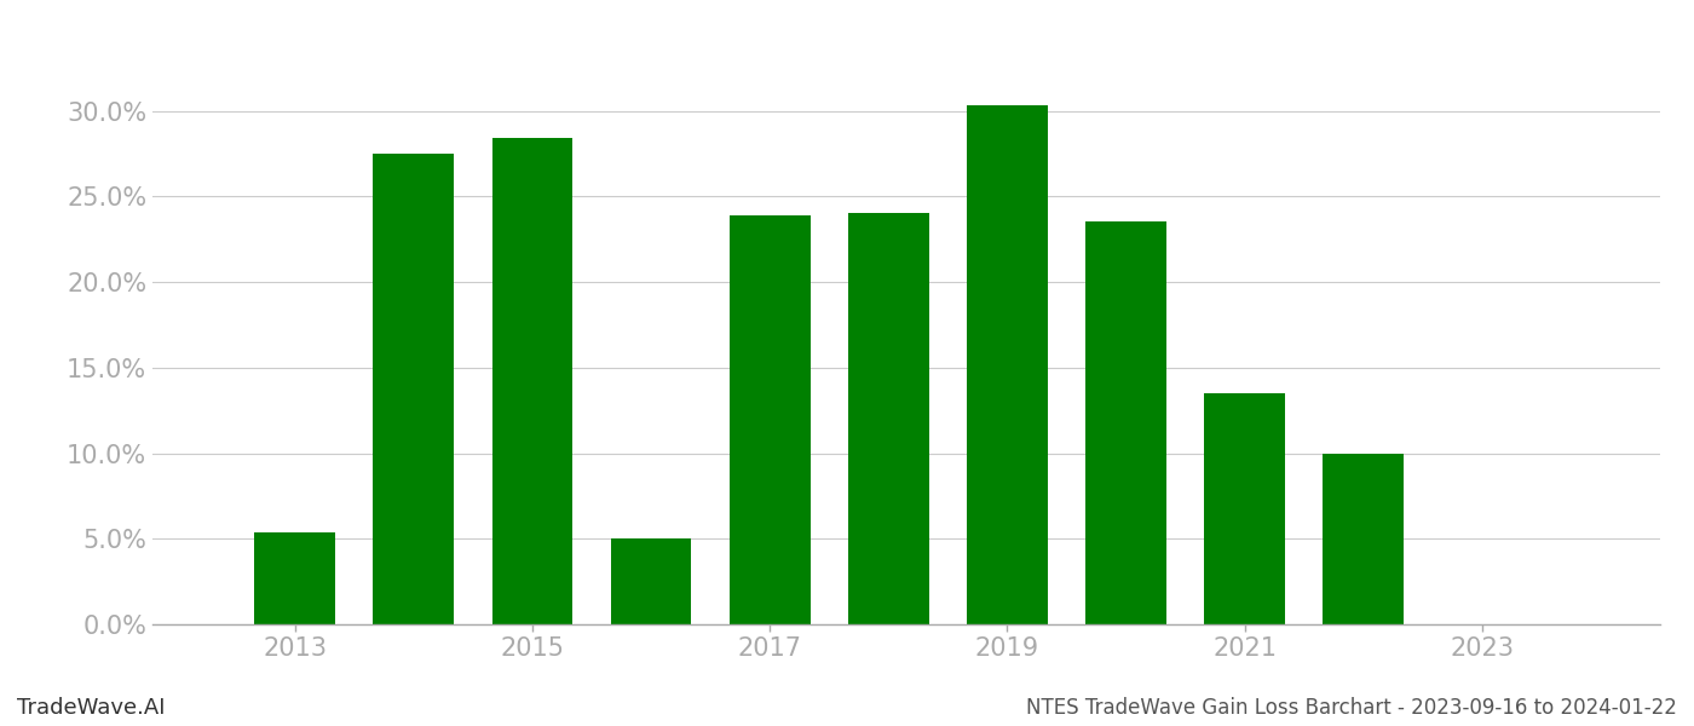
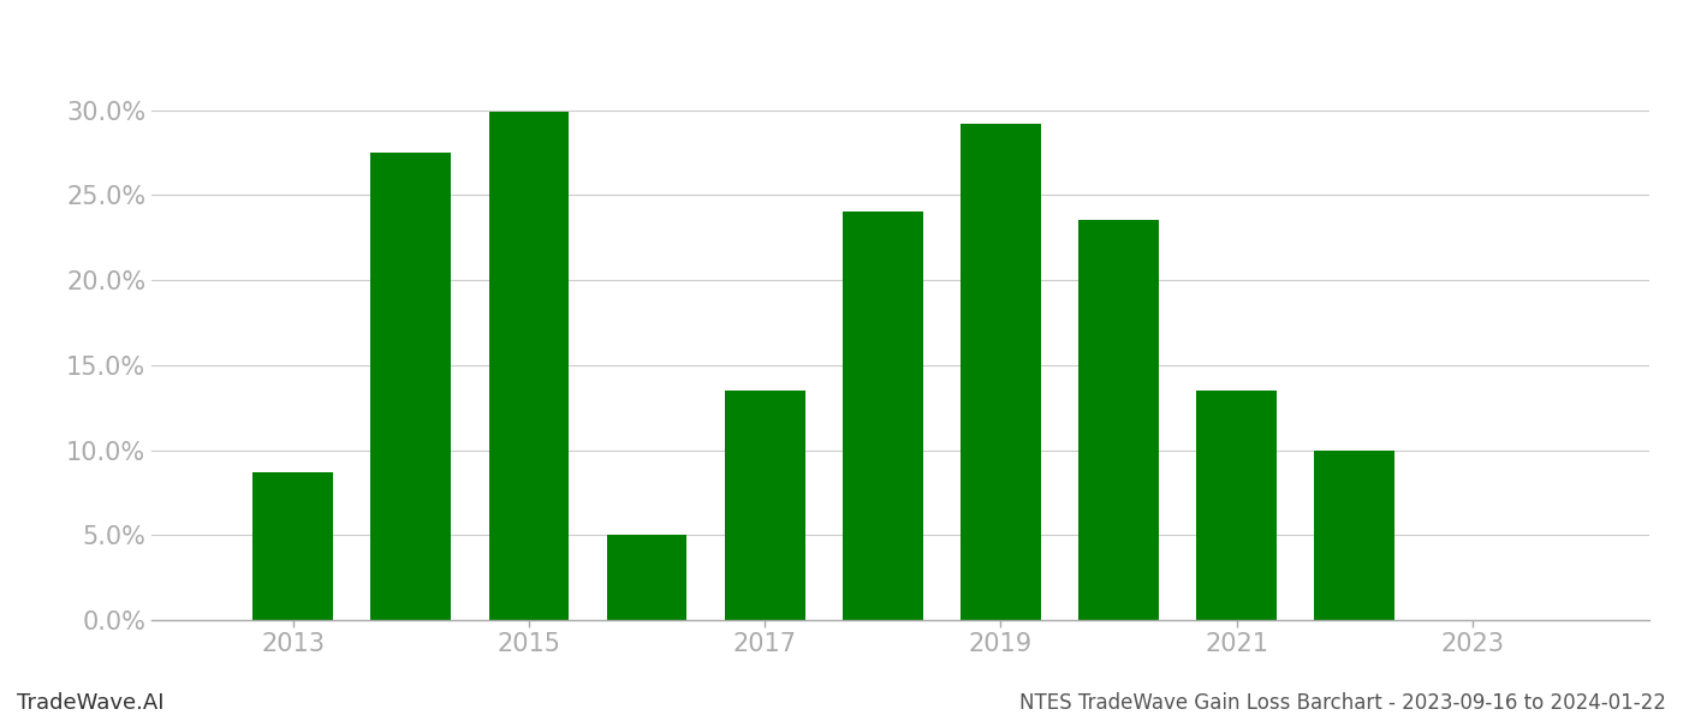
2013: 5.4% -> 8.7%
2015: 28.4% -> 29.9%
2017: 23.9% -> 13.5%
2019: 30.3% -> 29.2%
